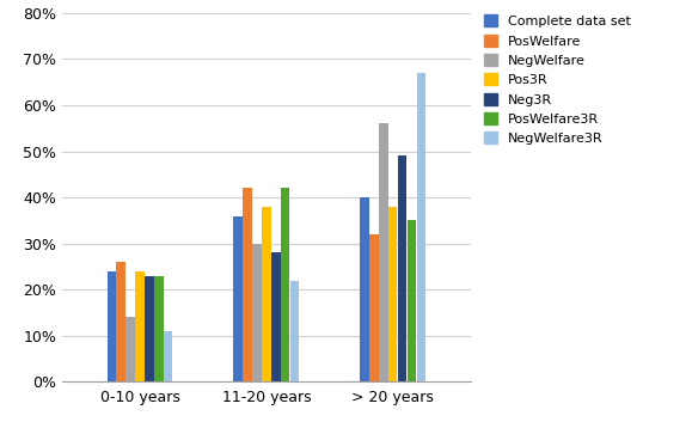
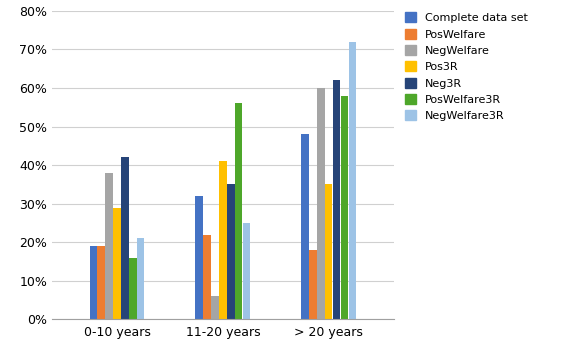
Complete data set/0-10 years: 24% -> 19%
PosWelfare/0-10 years: 26% -> 19%
NegWelfare/0-10 years: 14% -> 38%
Pos3R/0-10 years: 24% -> 29%
Neg3R/0-10 years: 23% -> 42%
PosWelfare3R/0-10 years: 23% -> 16%
NegWelfare3R/0-10 years: 11% -> 21%
Complete data set/11-20 years: 36% -> 32%
PosWelfare/11-20 years: 42% -> 22%
NegWelfare/11-20 years: 30% -> 6%
Pos3R/11-20 years: 38% -> 41%
Neg3R/11-20 years: 28% -> 35%
PosWelfare3R/11-20 years: 42% -> 56%
NegWelfare3R/11-20 years: 22% -> 25%
Complete data set/> 20 years: 40% -> 48%
PosWelfare/> 20 years: 32% -> 18%
NegWelfare/> 20 years: 56% -> 60%
Pos3R/> 20 years: 38% -> 35%
Neg3R/> 20 years: 49% -> 62%
PosWelfare3R/> 20 years: 35% -> 58%
NegWelfare3R/> 20 years: 67% -> 72%
